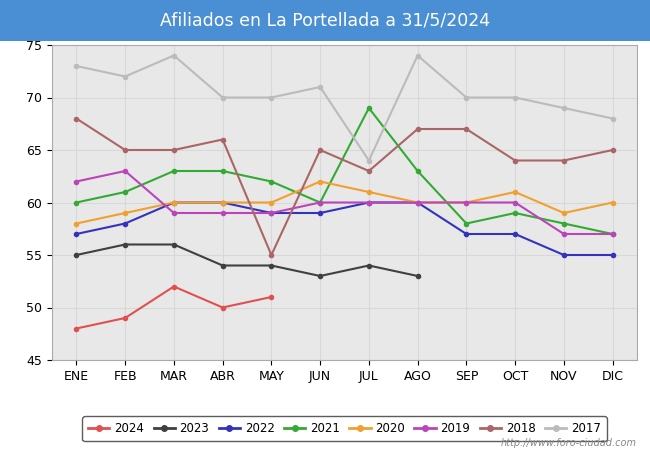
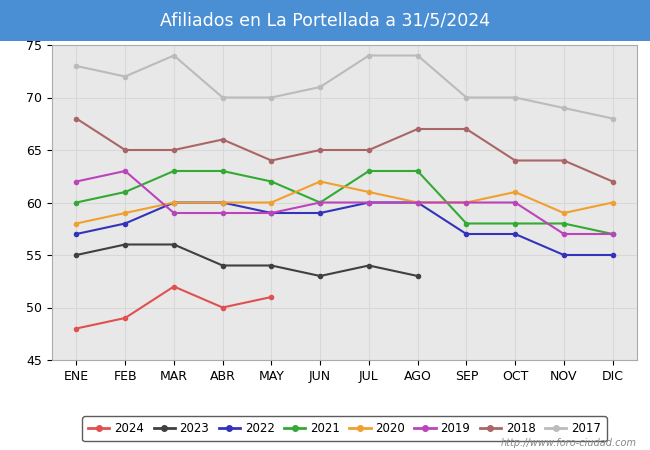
2018/MAY: 55 -> 64
2021/JUL: 69 -> 63
2018/JUL: 63 -> 65
2017/JUL: 64 -> 74
2021/OCT: 59 -> 58
2018/DIC: 65 -> 62
